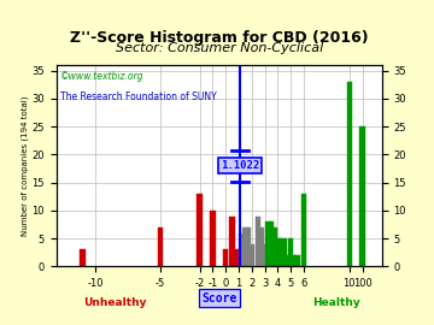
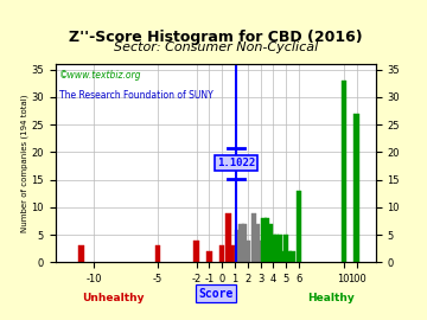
-5: 7 -> 3
-2: 13 -> 4
-1: 10 -> 2
100: 25 -> 27
